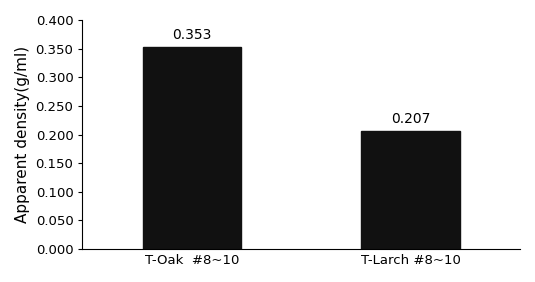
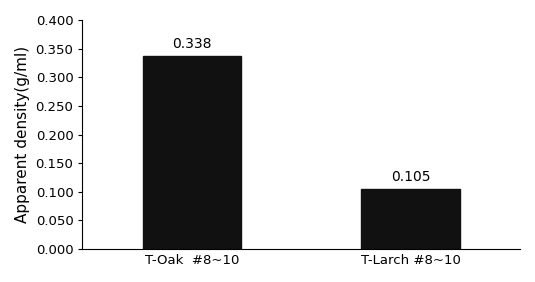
T-Oak #8~10: 0.353 -> 0.338
T-Larch #8~10: 0.207 -> 0.105
